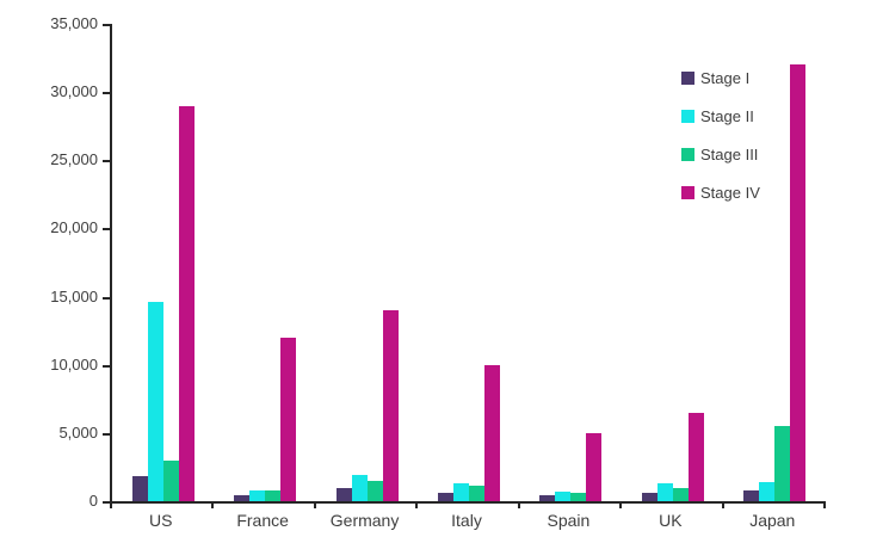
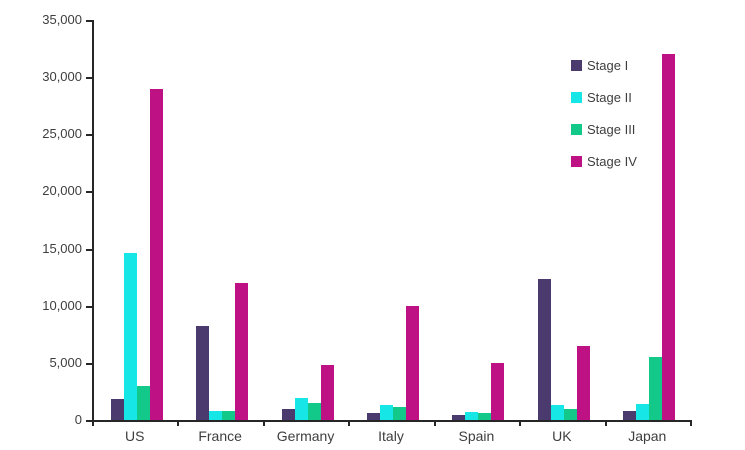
Stage I/France: 400 -> 8200
Stage IV/Germany: 14000 -> 4800
Stage I/UK: 600 -> 12300
